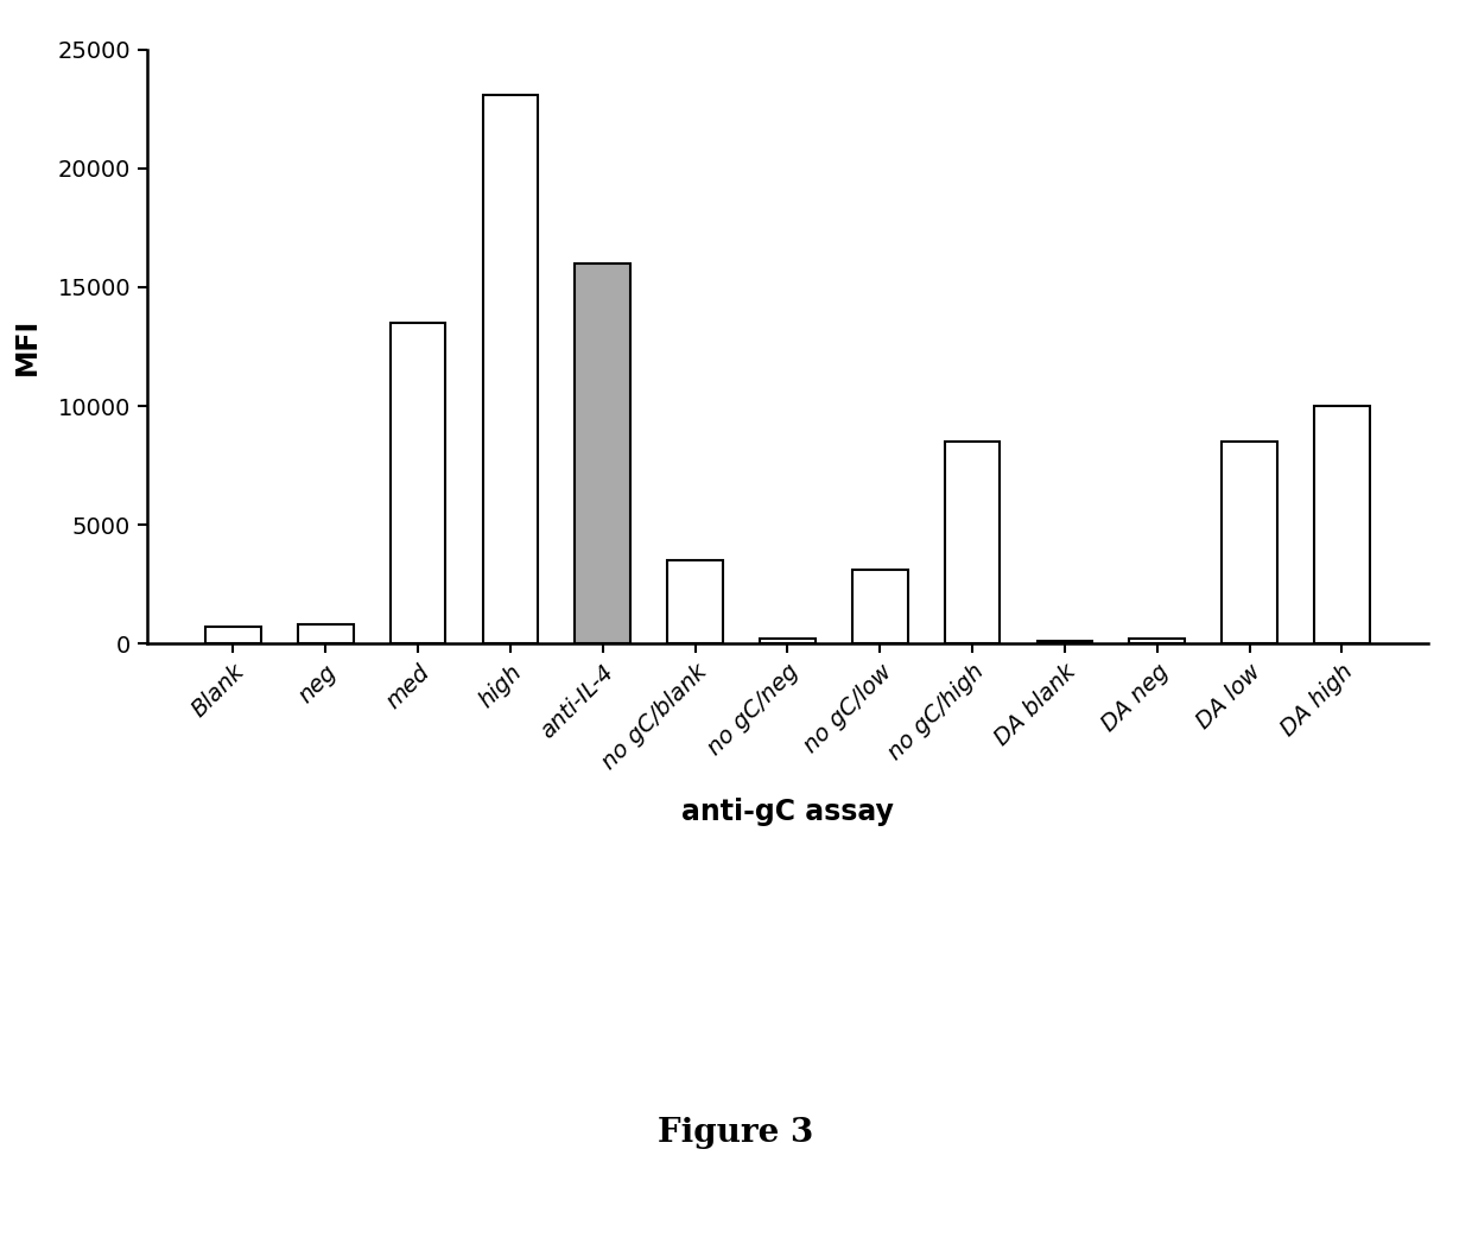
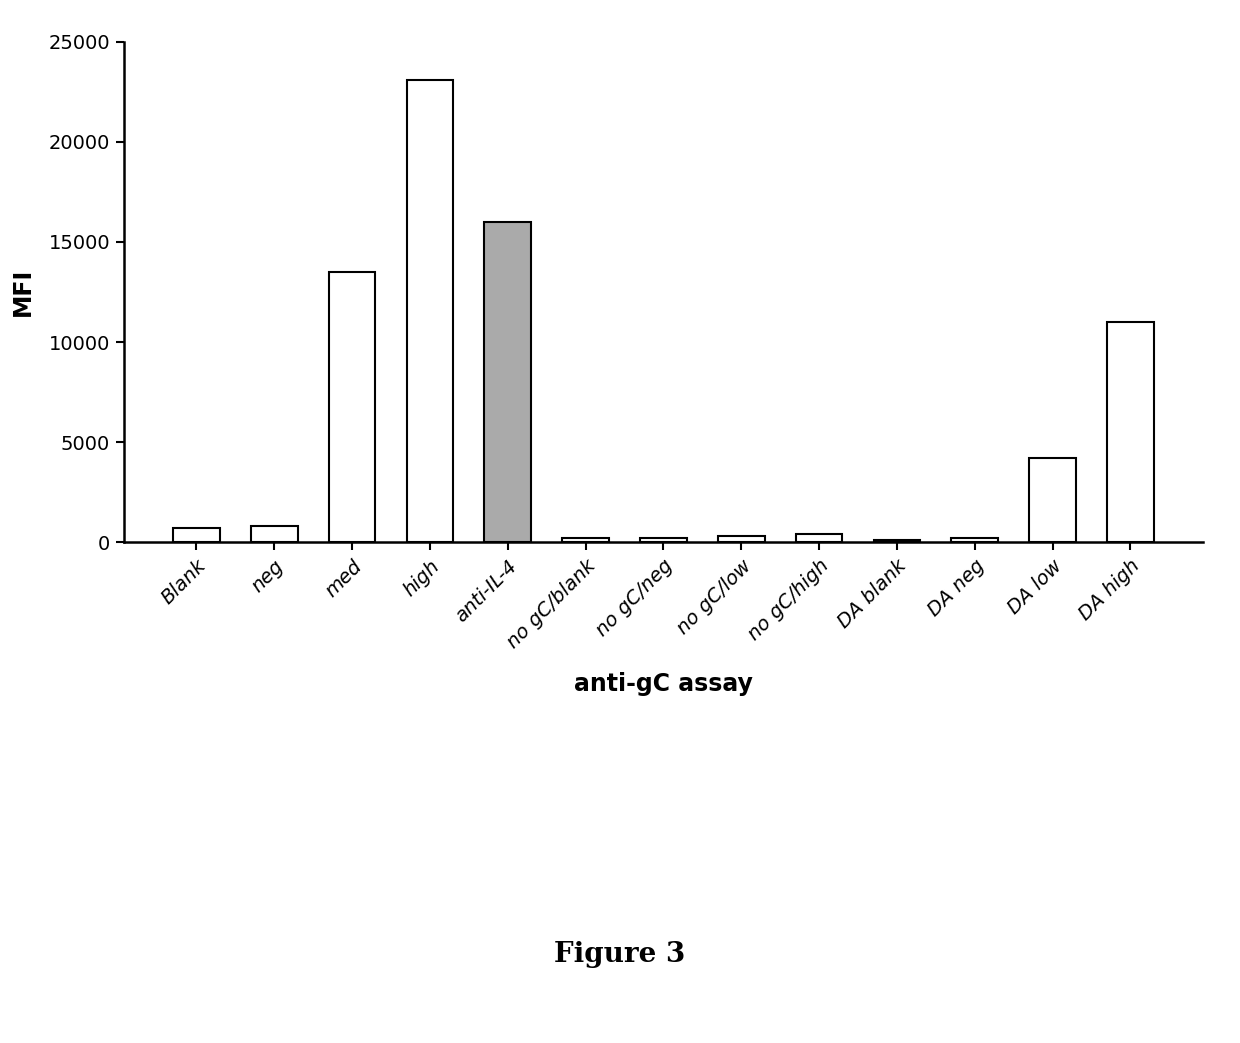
no gC/blank: 3500 -> 200
no gC/low: 3100 -> 300
no gC/high: 8500 -> 400
DA low: 8500 -> 4200
DA high: 10000 -> 11000
